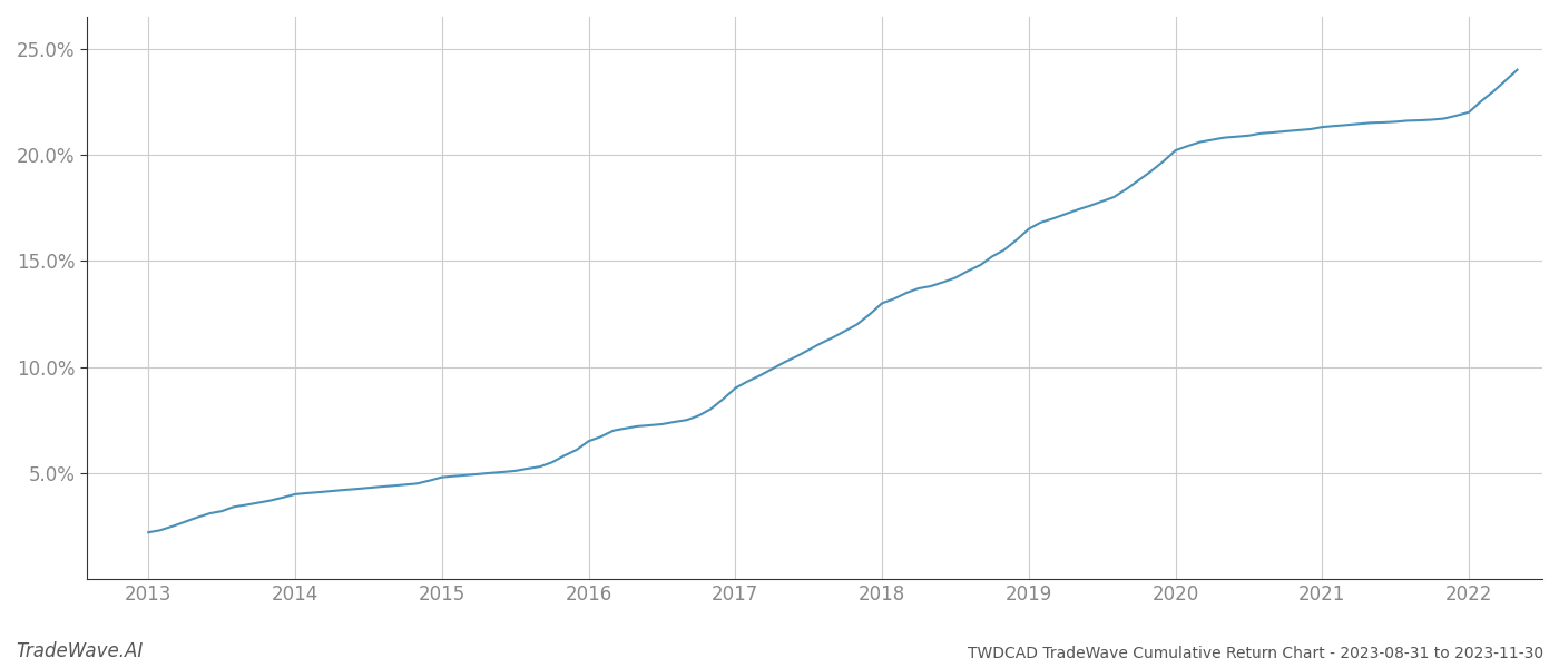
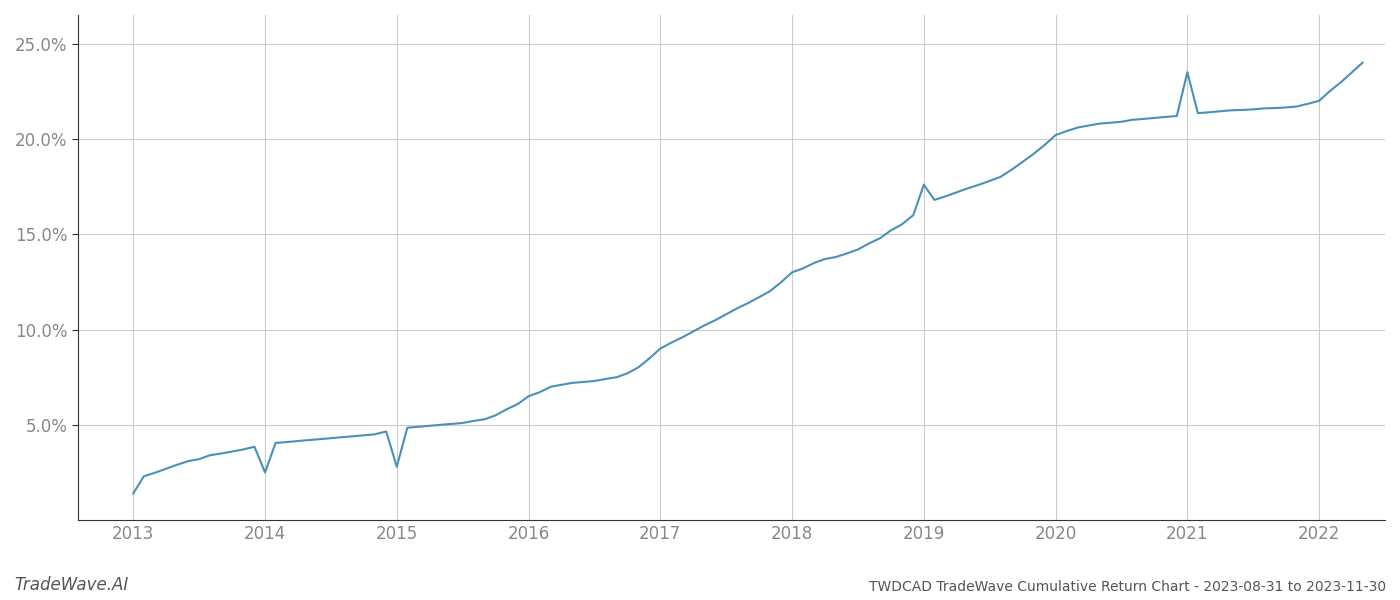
2013: 2.2% -> 1.4%
2014: 4.0% -> 2.5%
2015: 4.8% -> 2.8%
2019: 16.5% -> 17.6%
2021: 21.3% -> 23.5%
